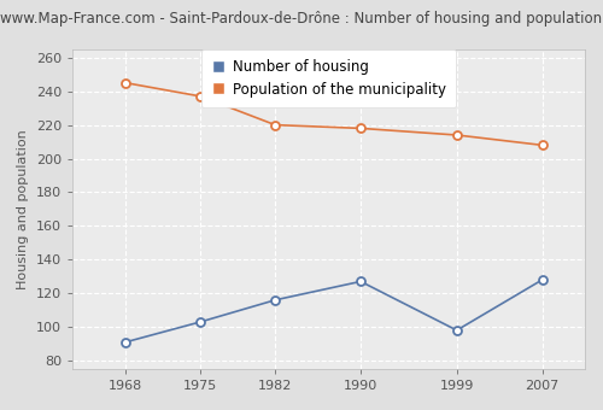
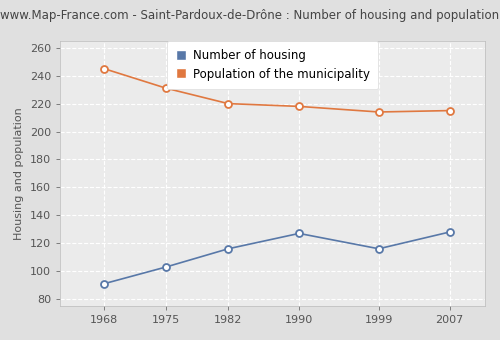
Population of the municipality/1975: 237 -> 231
Number of housing/1999: 98 -> 116
Population of the municipality/2007: 208 -> 215
